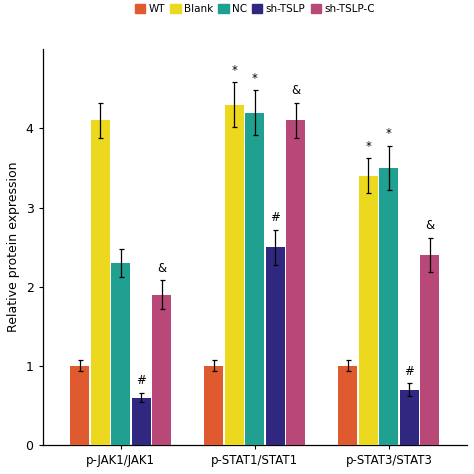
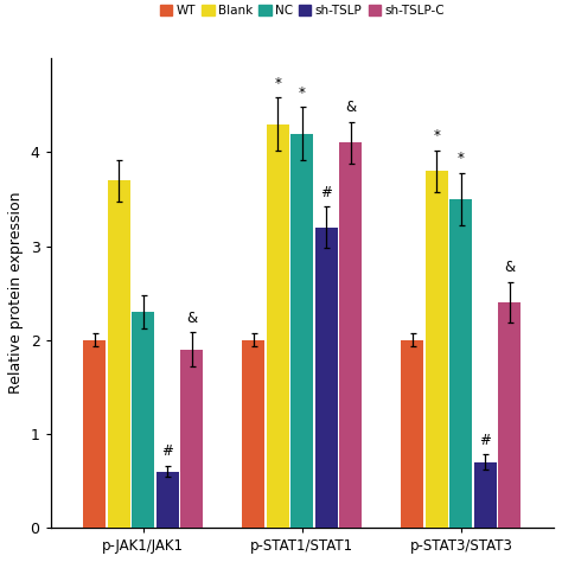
WT/p-JAK1/JAK1: 1 -> 2
Blank/p-JAK1/JAK1: 4.1 -> 3.7
WT/p-STAT1/STAT1: 1 -> 2
sh-TSLP/p-STAT1/STAT1: 2.5 -> 3.2
WT/p-STAT3/STAT3: 1 -> 2
Blank/p-STAT3/STAT3: 3.4 -> 3.8
